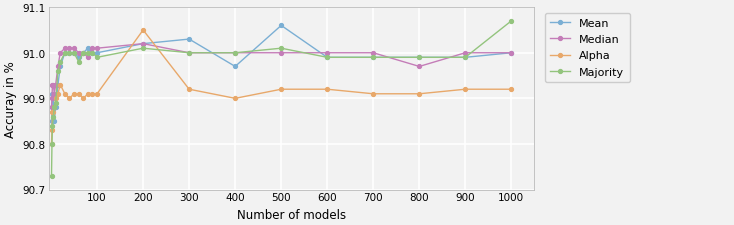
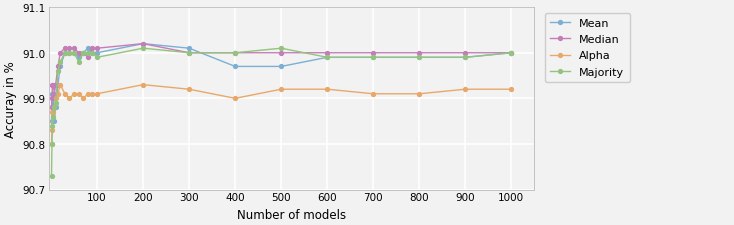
Alpha/200: 91.05 -> 90.93
Mean/300: 91.03 -> 91.01
Mean/500: 91.06 -> 90.97
Median/800: 90.97 -> 91.00
Majority/1000: 91.07 -> 91.00
